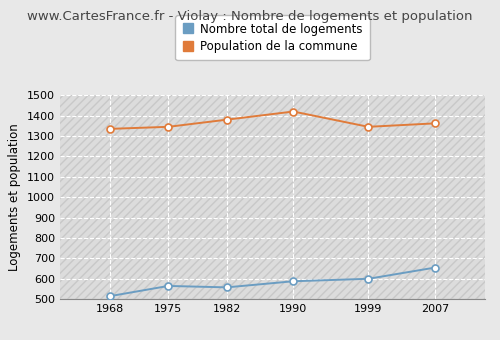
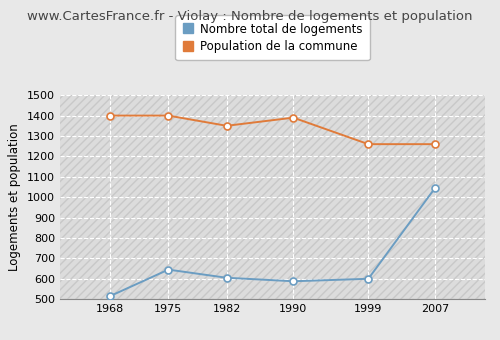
Population de la commune/1968: 1335 -> 1400
Nombre total de logements/1975: 565 -> 645
Population de la commune/1975: 1345 -> 1400
Nombre total de logements/1982: 558 -> 605
Population de la commune/1982: 1380 -> 1350
Population de la commune/1990: 1420 -> 1390
Population de la commune/1999: 1345 -> 1260
Nombre total de logements/2007: 655 -> 1045
Population de la commune/2007: 1362 -> 1260
